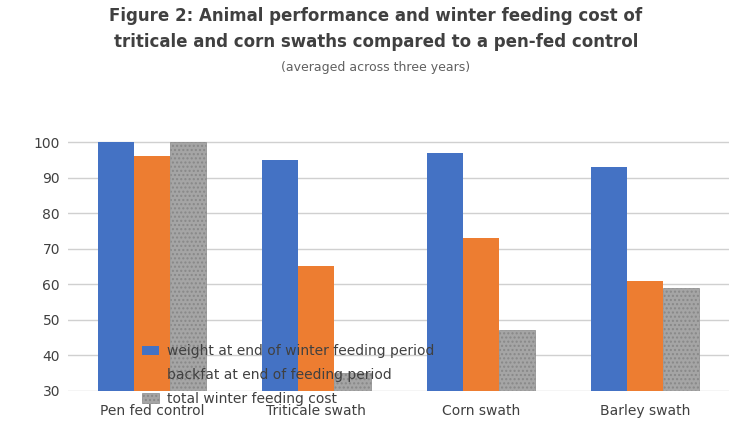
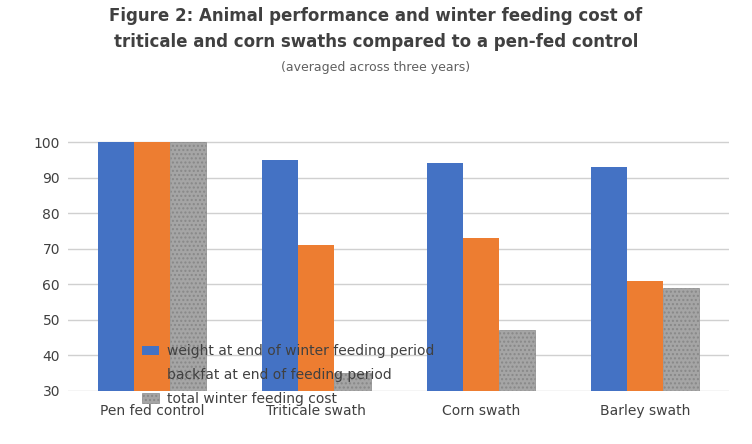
backfat at end of feeding period/Pen fed control: 96 -> 100
backfat at end of feeding period/Triticale swath: 65 -> 71
weight at end of winter feeding period/Corn swath: 97 -> 94
